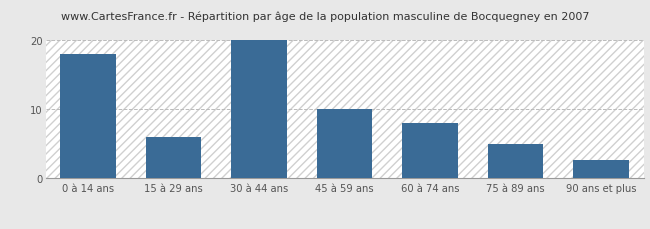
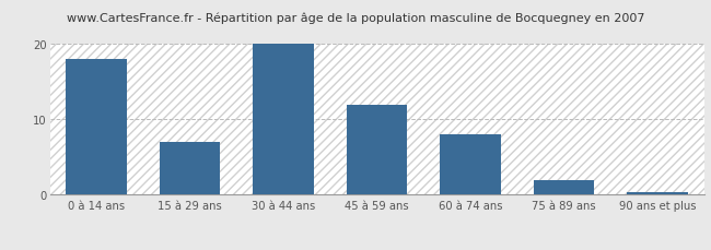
15 à 29 ans: 6.0 -> 7.0
45 à 59 ans: 10.0 -> 12.0
75 à 89 ans: 5.0 -> 2.0
90 ans et plus: 2.6 -> 0.4
